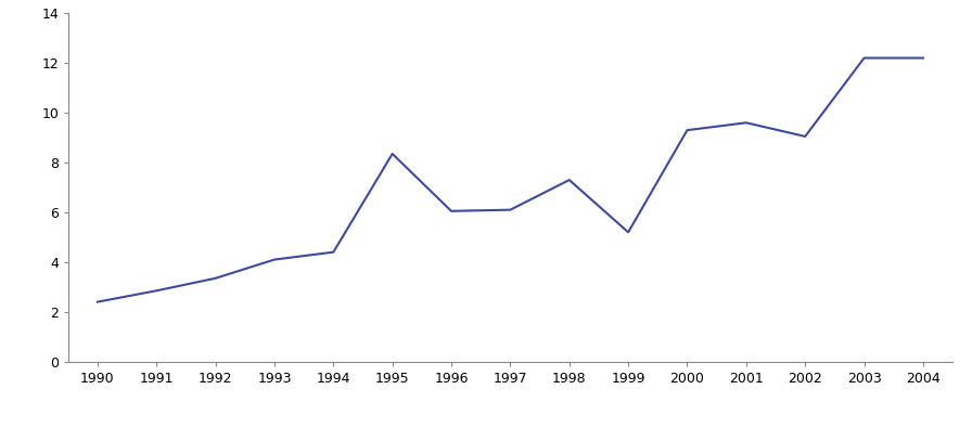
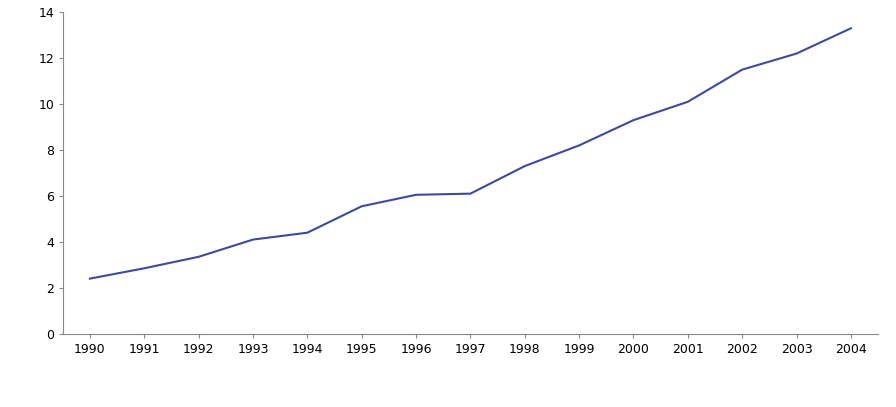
1995: 8.35 -> 5.55
1999: 5.20 -> 8.20
2001: 9.60 -> 10.10
2002: 9.05 -> 11.50
2004: 12.20 -> 13.30
